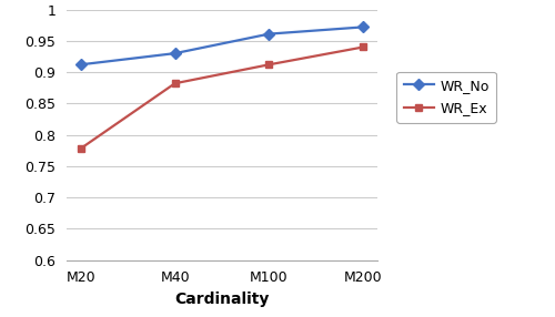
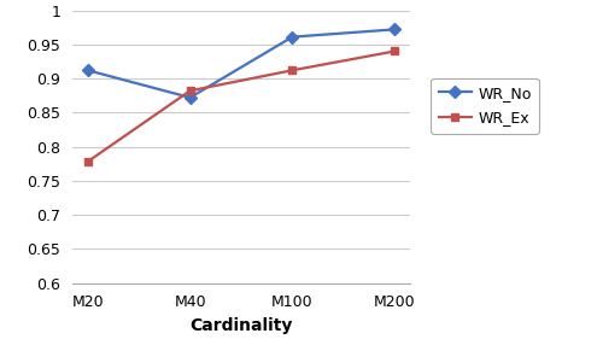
WR_No/M40: 0.930 -> 0.872
